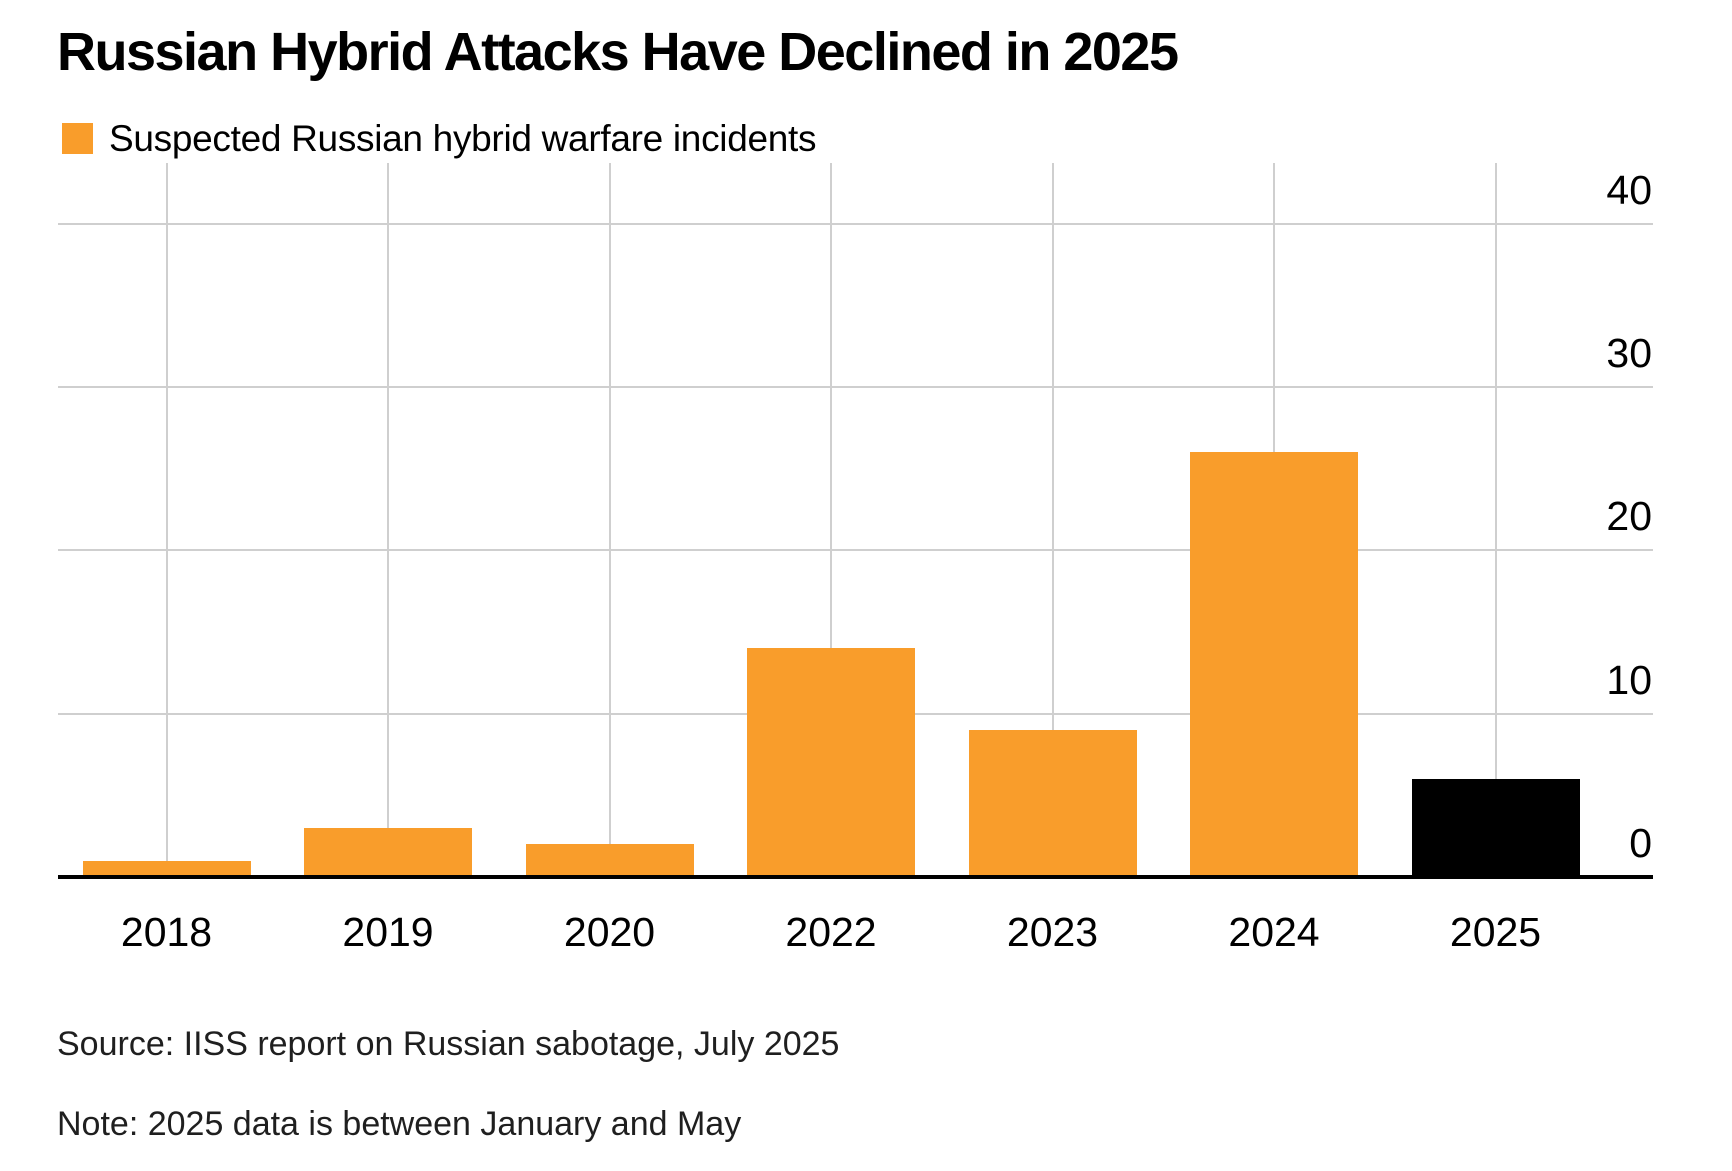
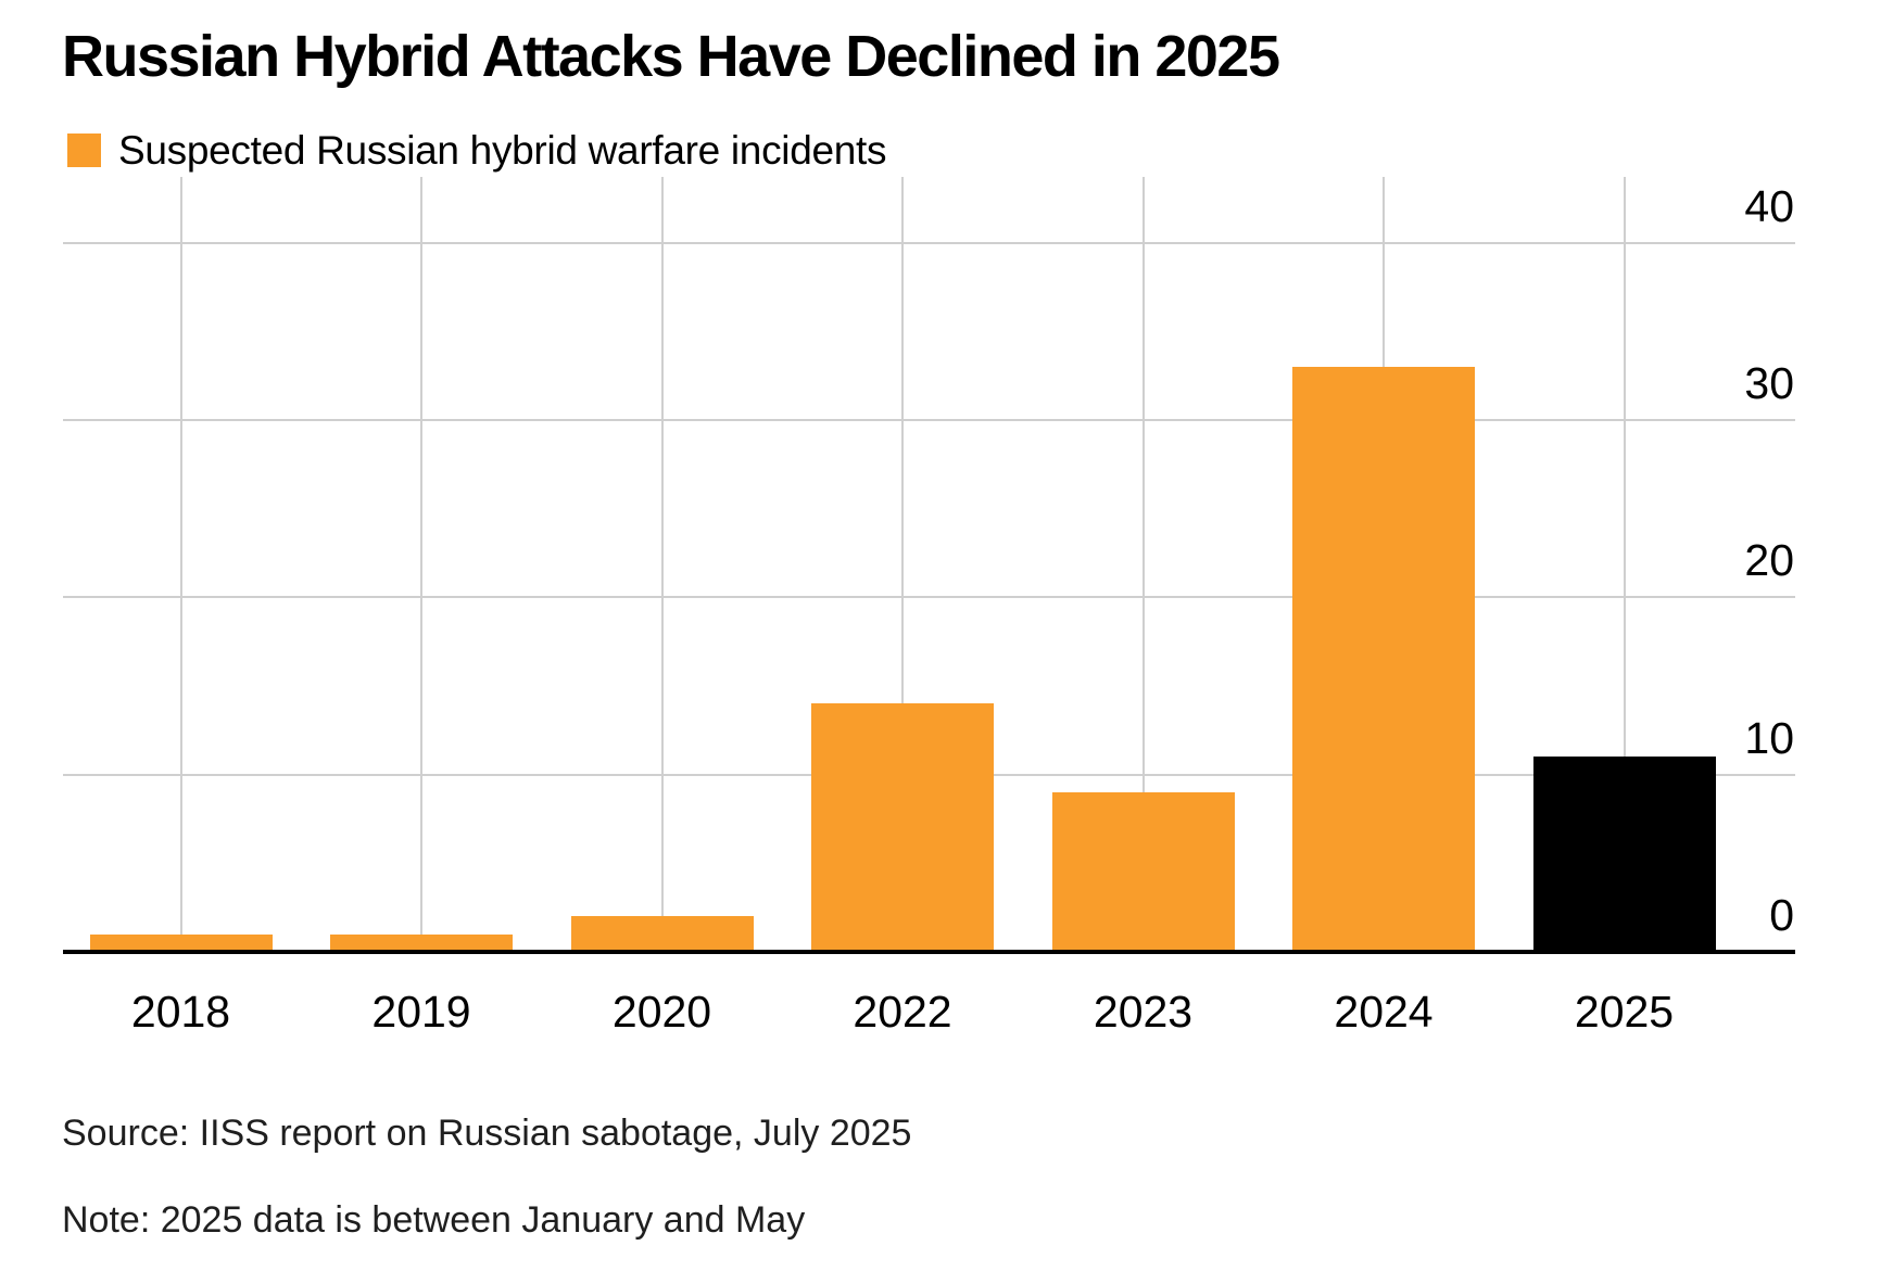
2019: 3 -> 1
2024: 26 -> 33
2025: 6 -> 11
